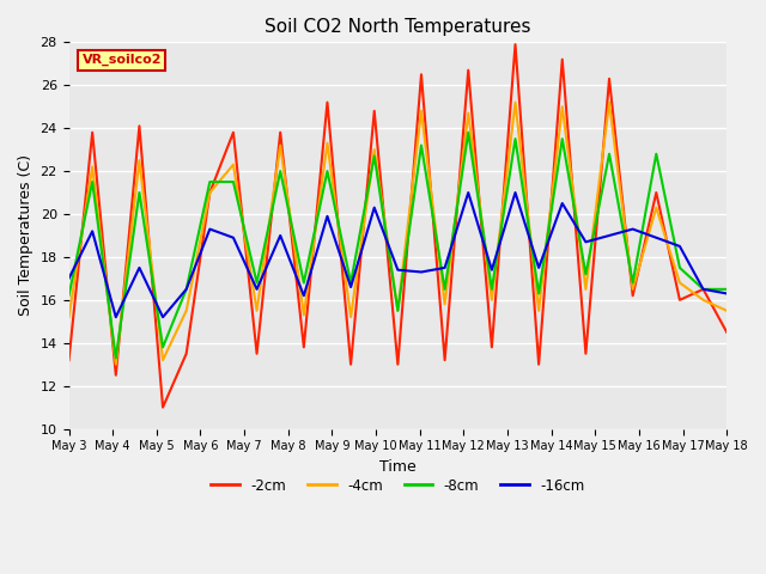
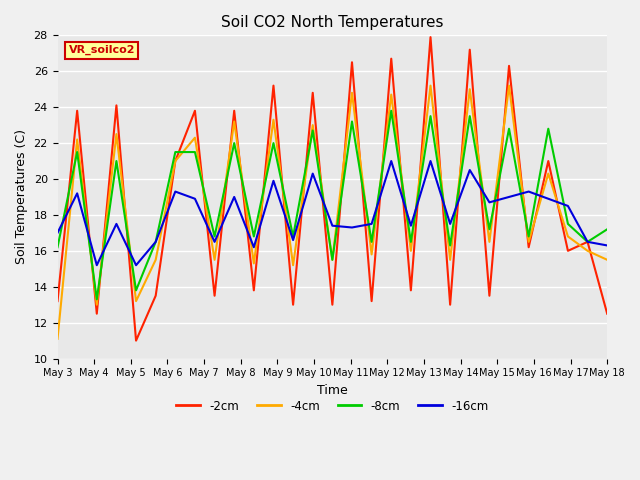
-4cm/May 3: 15.2 -> 11.1
-2cm/May 18: 14.5 -> 12.5
-8cm/May 18: 16.5 -> 17.2
